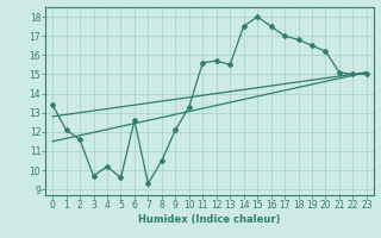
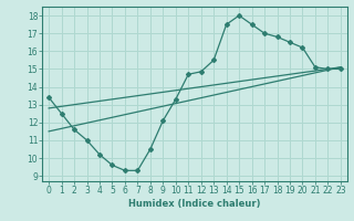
1: 12.1 -> 12.5
3: 9.7 -> 11.0
6: 12.6 -> 9.3
11: 15.6 -> 14.7
12: 15.7 -> 14.8
